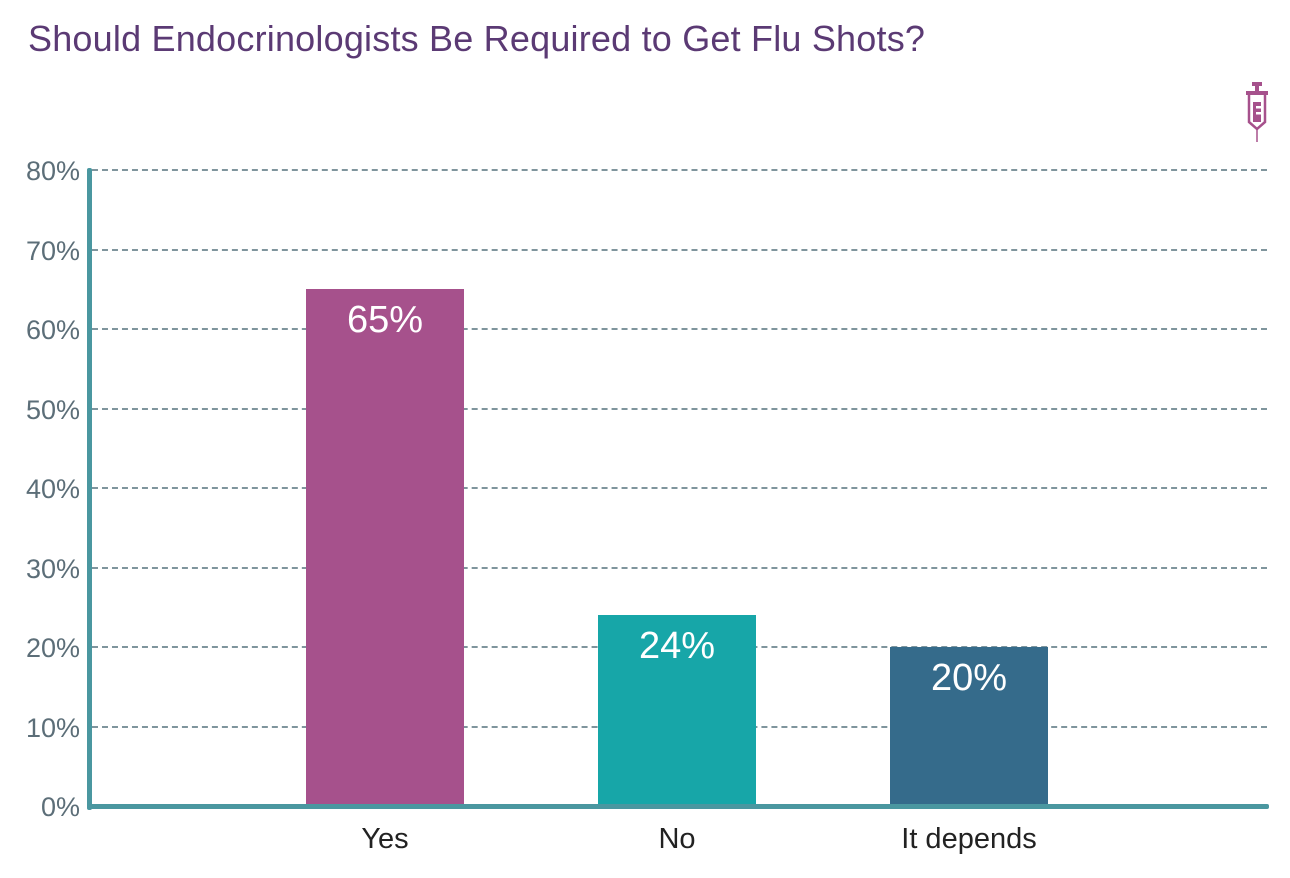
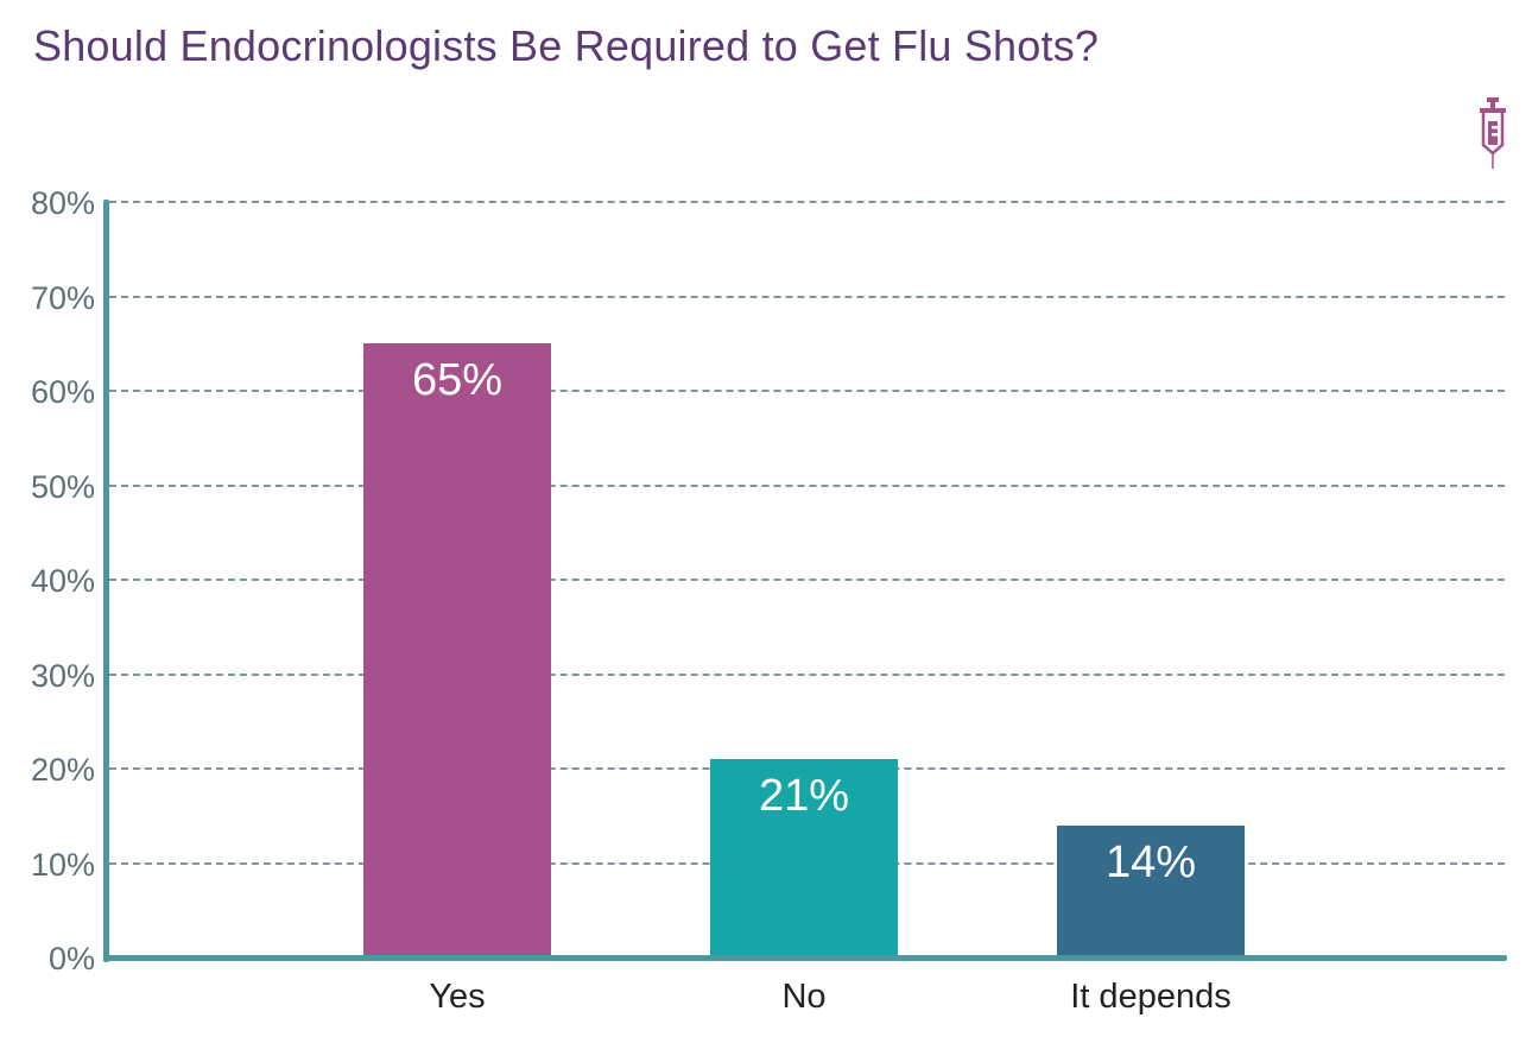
No: 24% -> 21%
It depends: 20% -> 14%
